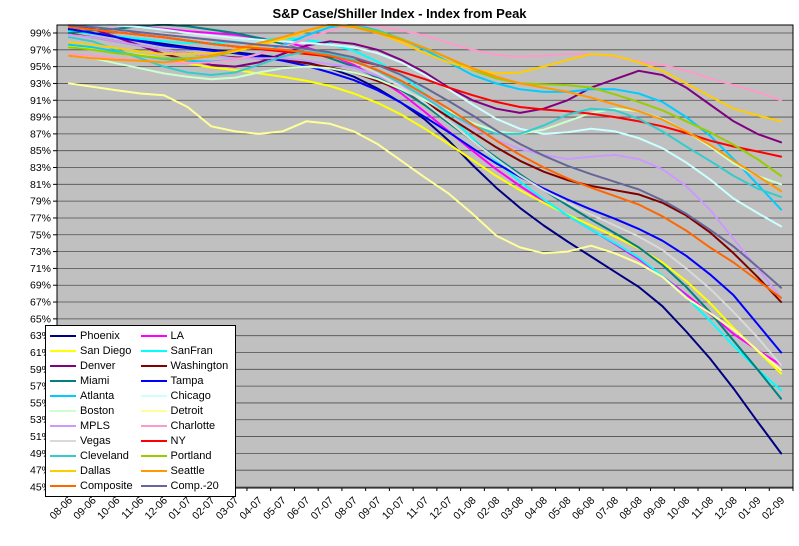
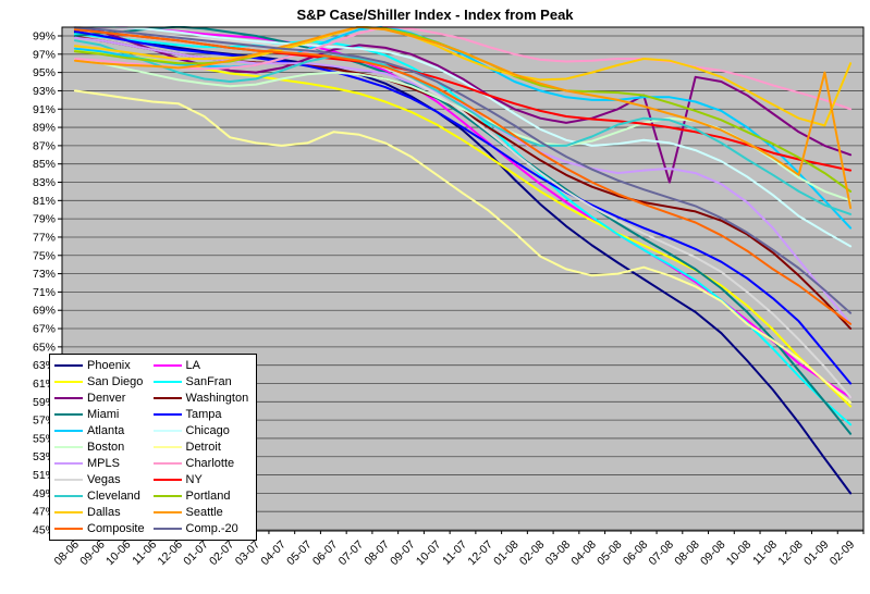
Denver/07-08: 94% -> 83%
Seattle/01-09: 82% -> 95%
Dallas/02-09: 88% -> 96%
